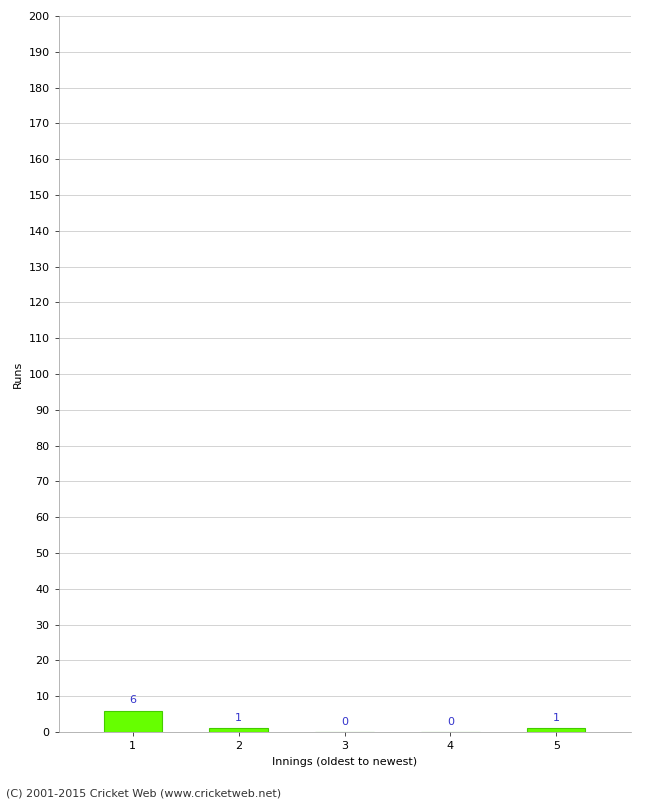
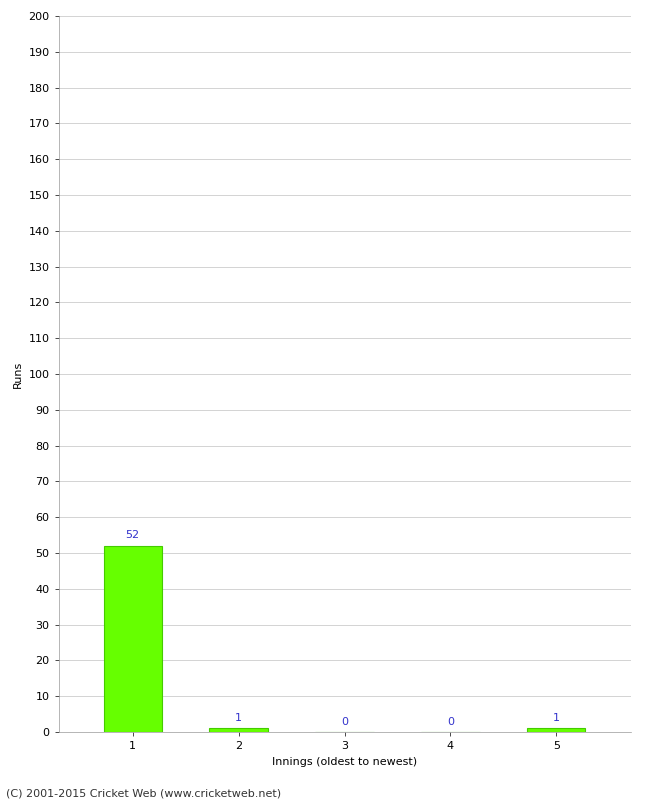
1: 6 -> 52
